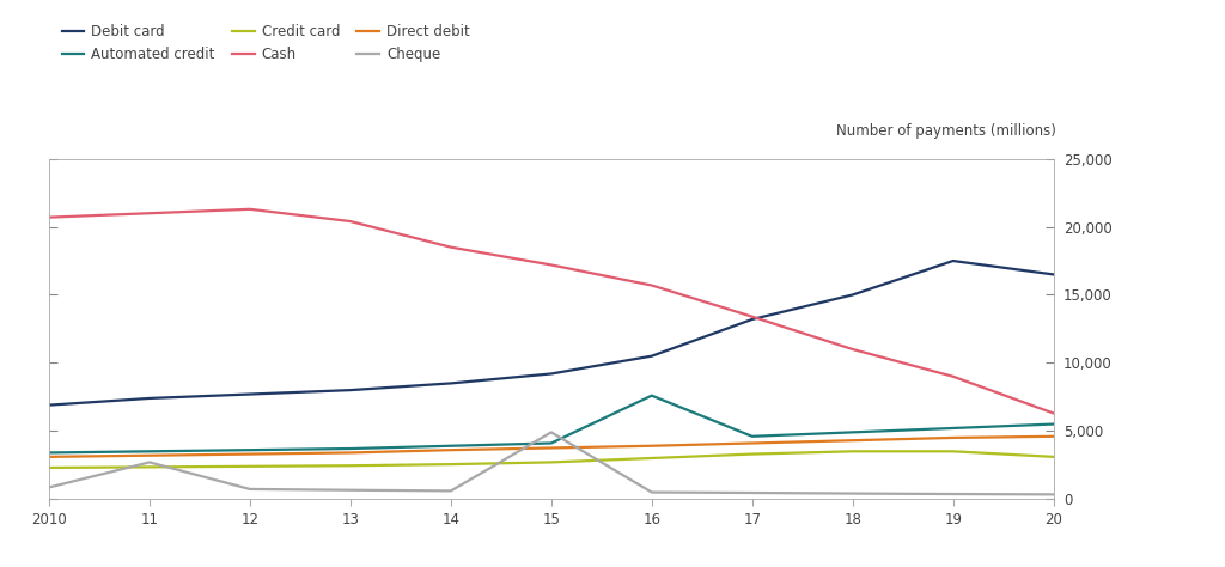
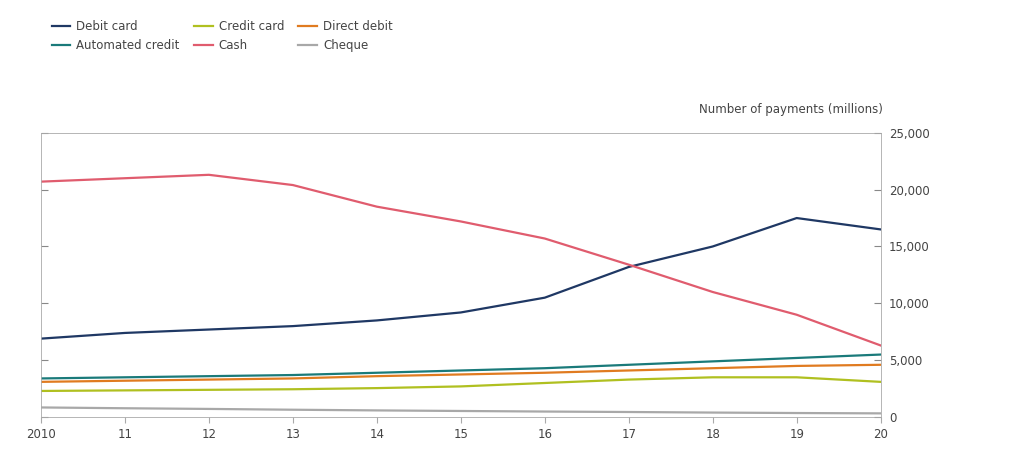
Cheque/11: 2,700 -> 800
Cheque/15: 4,900 -> 500
Automated credit/16: 7,600 -> 4,300
